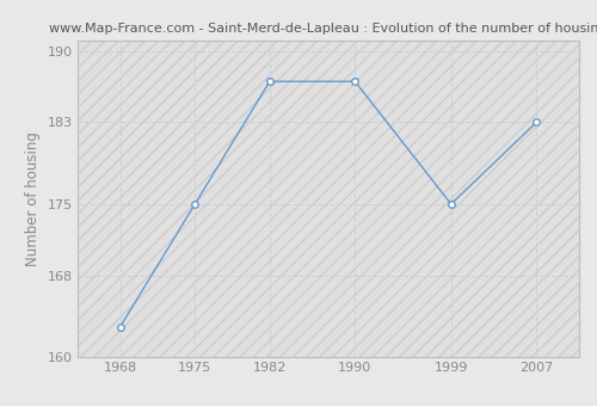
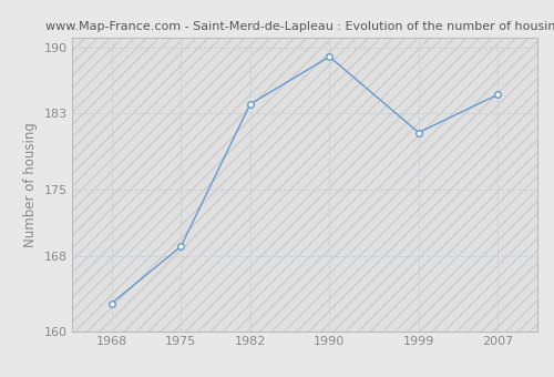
1975: 175 -> 169
1982: 187 -> 184
1990: 187 -> 189
1999: 175 -> 181
2007: 183 -> 185
